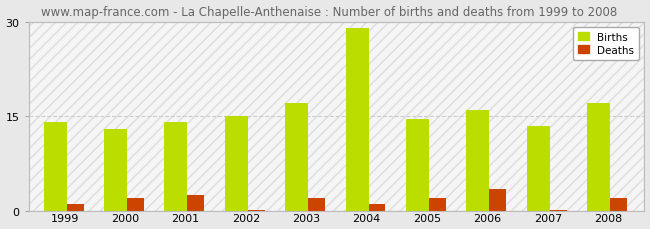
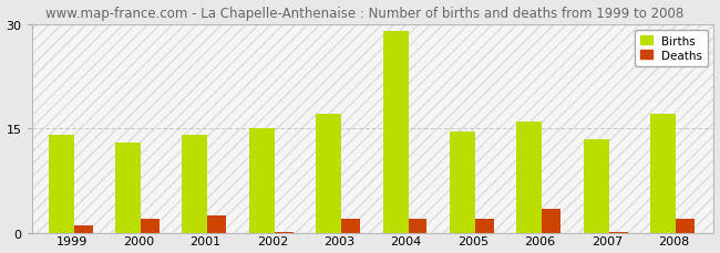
Deaths/2004: 1.0 -> 2.0
